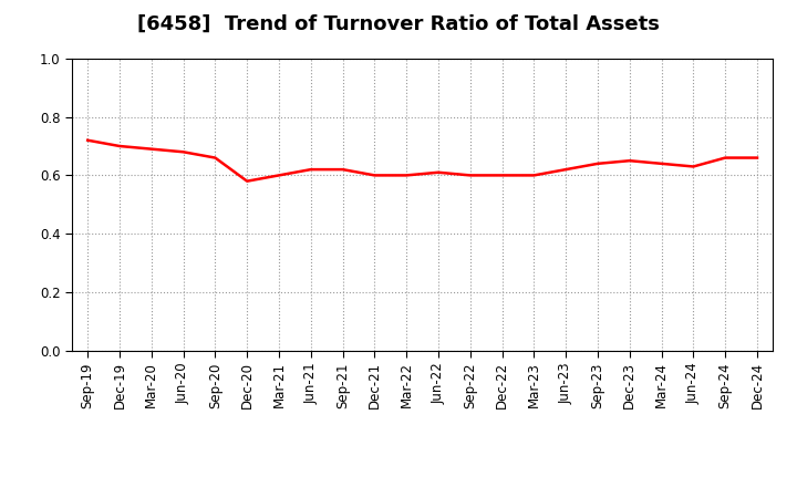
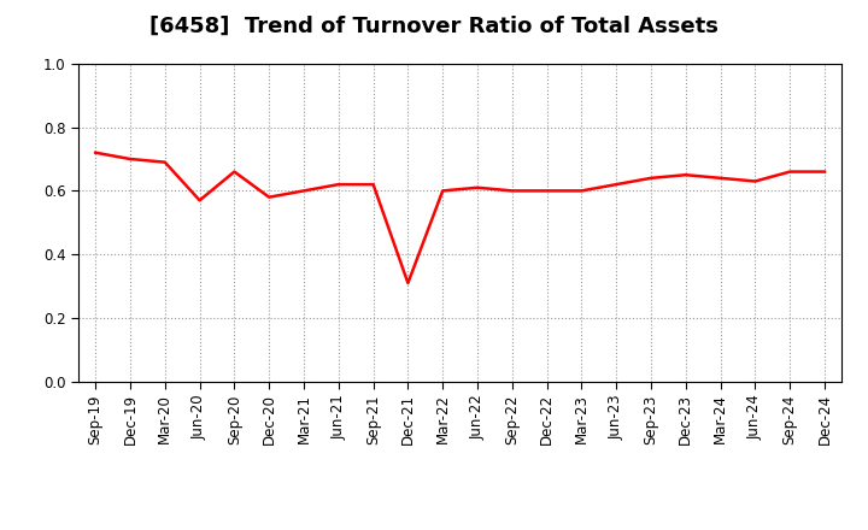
Jun-20: 0.68 -> 0.57
Dec-21: 0.60 -> 0.31
